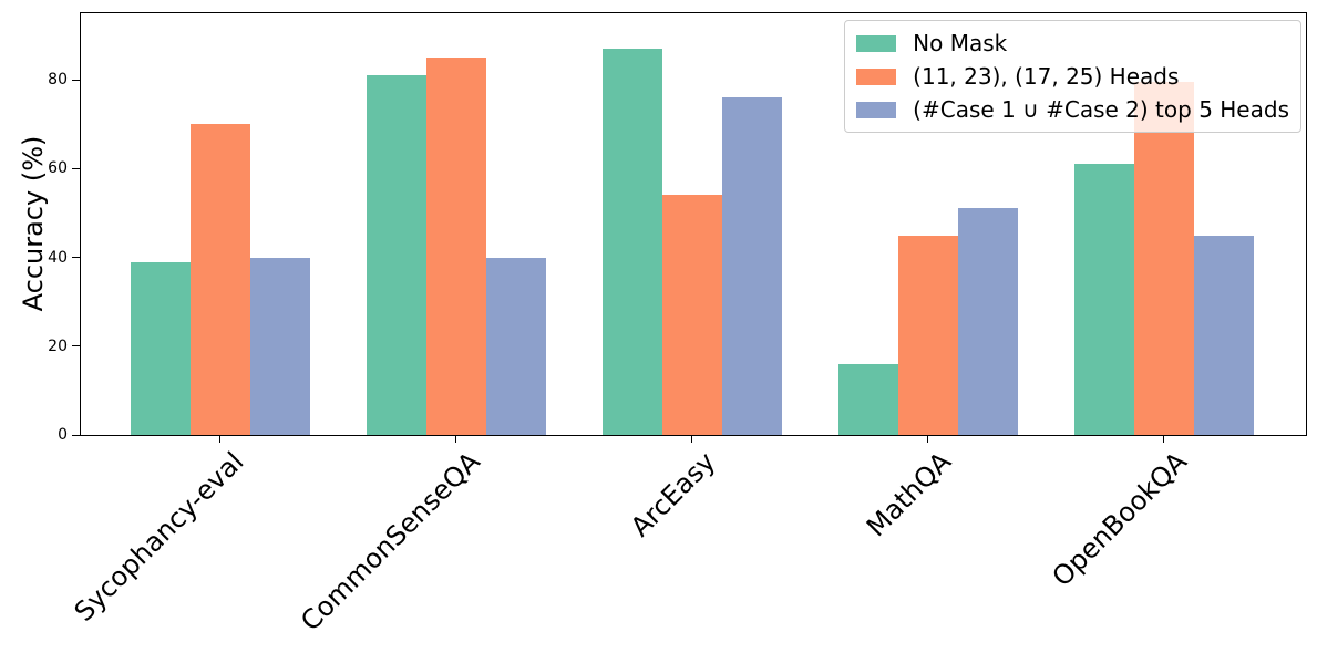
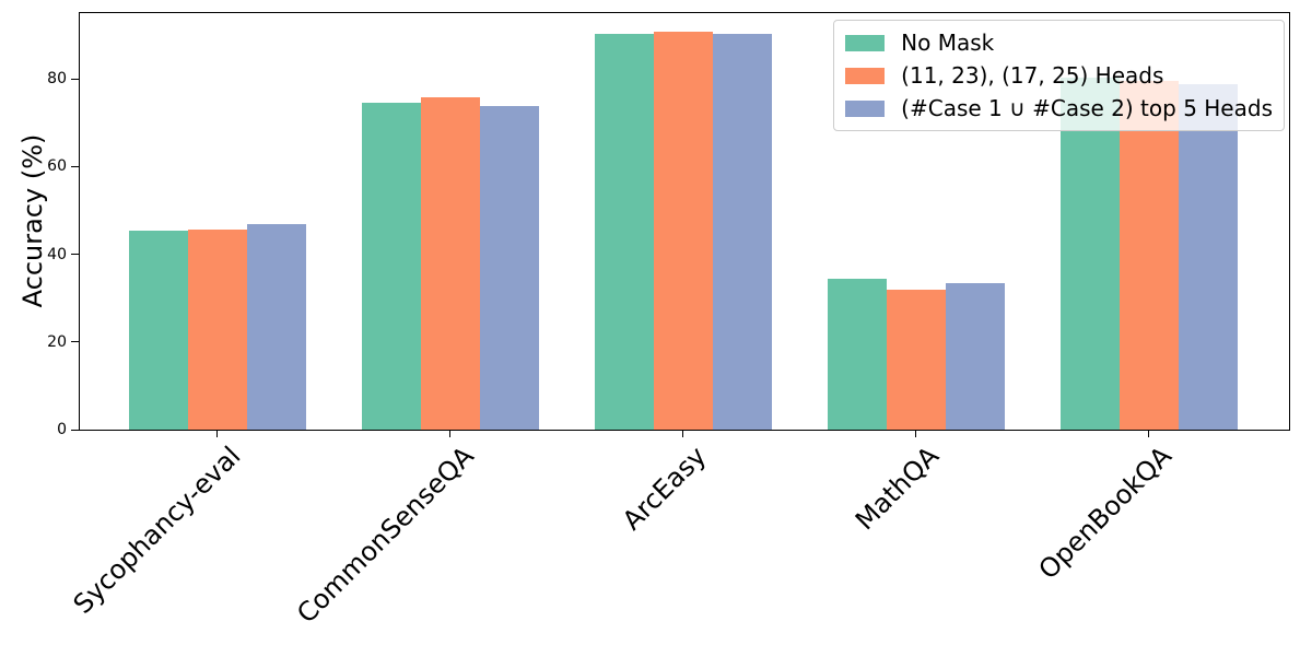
No Mask/Sycophancy-eval: 39 -> 46
(11, 23), (17, 25) Heads/Sycophancy-eval: 70 -> 46
(#Case 1 ∪ #Case 2) top 5 Heads/Sycophancy-eval: 40 -> 47
No Mask/CommonSenseQA: 81 -> 74
(11, 23), (17, 25) Heads/CommonSenseQA: 85 -> 76
(#Case 1 ∪ #Case 2) top 5 Heads/CommonSenseQA: 40 -> 74
No Mask/ArcEasy: 87 -> 90
(11, 23), (17, 25) Heads/ArcEasy: 54 -> 91
(#Case 1 ∪ #Case 2) top 5 Heads/ArcEasy: 76 -> 90
No Mask/MathQA: 16 -> 34
(11, 23), (17, 25) Heads/MathQA: 45 -> 32
(#Case 1 ∪ #Case 2) top 5 Heads/MathQA: 51 -> 33
No Mask/OpenBookQA: 61 -> 80
(#Case 1 ∪ #Case 2) top 5 Heads/OpenBookQA: 45 -> 79
